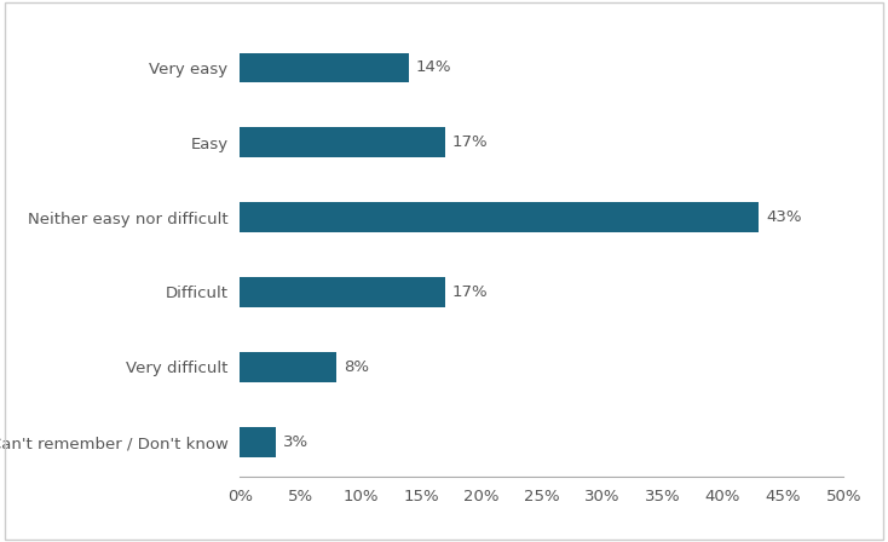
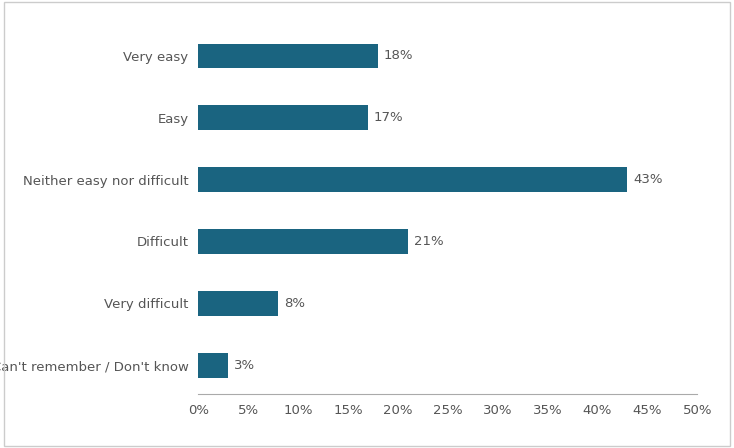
Very easy: 14% -> 18%
Difficult: 17% -> 21%
